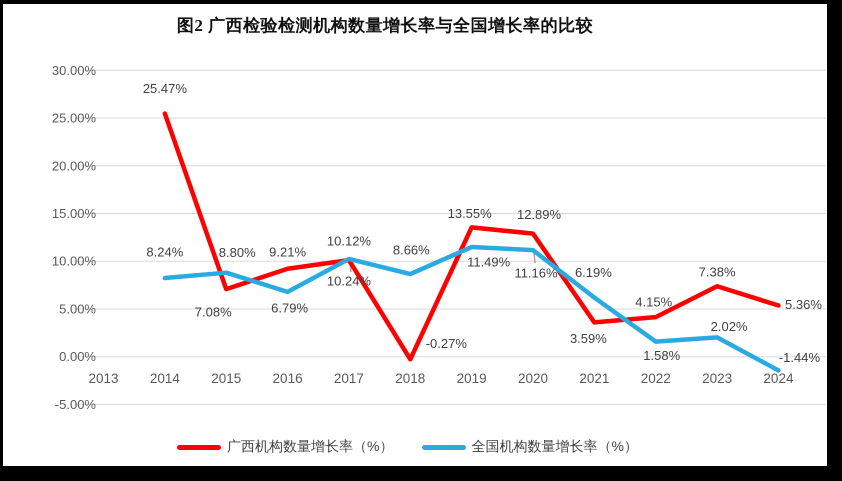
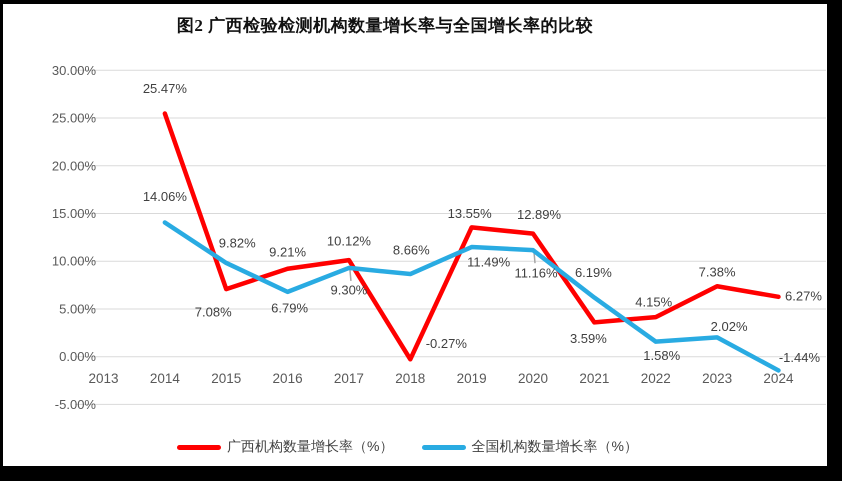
全国机构数量增长率（%）/2014: 8.24% -> 14.06%
全国机构数量增长率（%）/2015: 8.80% -> 9.82%
全国机构数量增长率（%）/2017: 10.24% -> 9.30%
广西机构数量增长率（%）/2024: 5.36% -> 6.27%
